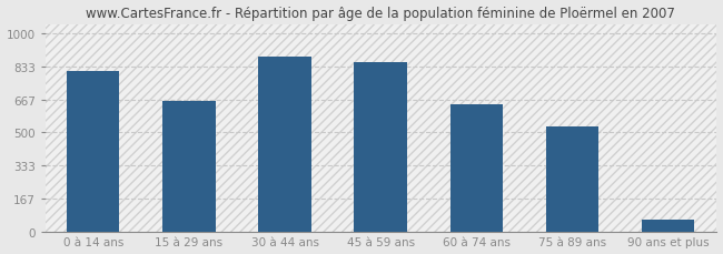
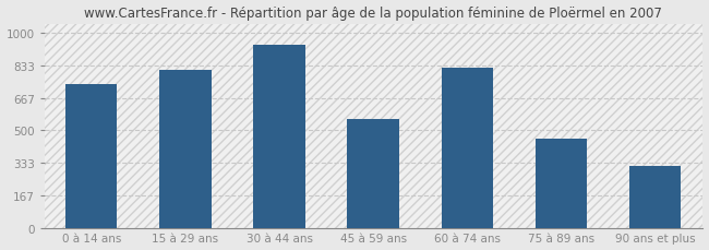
0 à 14 ans: 810 -> 740
15 à 29 ans: 660 -> 810
30 à 44 ans: 880 -> 940
45 à 59 ans: 860 -> 560
60 à 74 ans: 640 -> 820
75 à 89 ans: 530 -> 460
90 ans et plus: 60 -> 320
